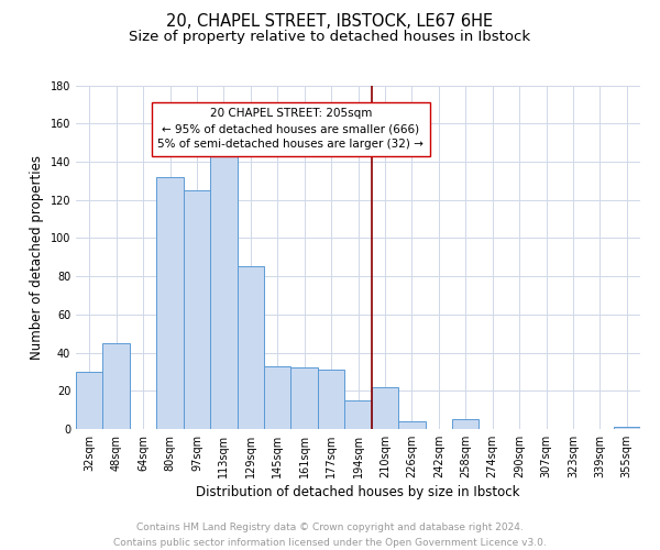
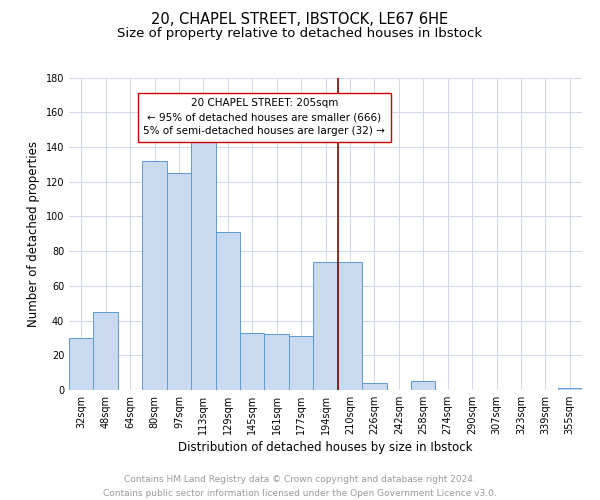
129sqm: 85 -> 91
194sqm: 15 -> 74
210sqm: 22 -> 74
